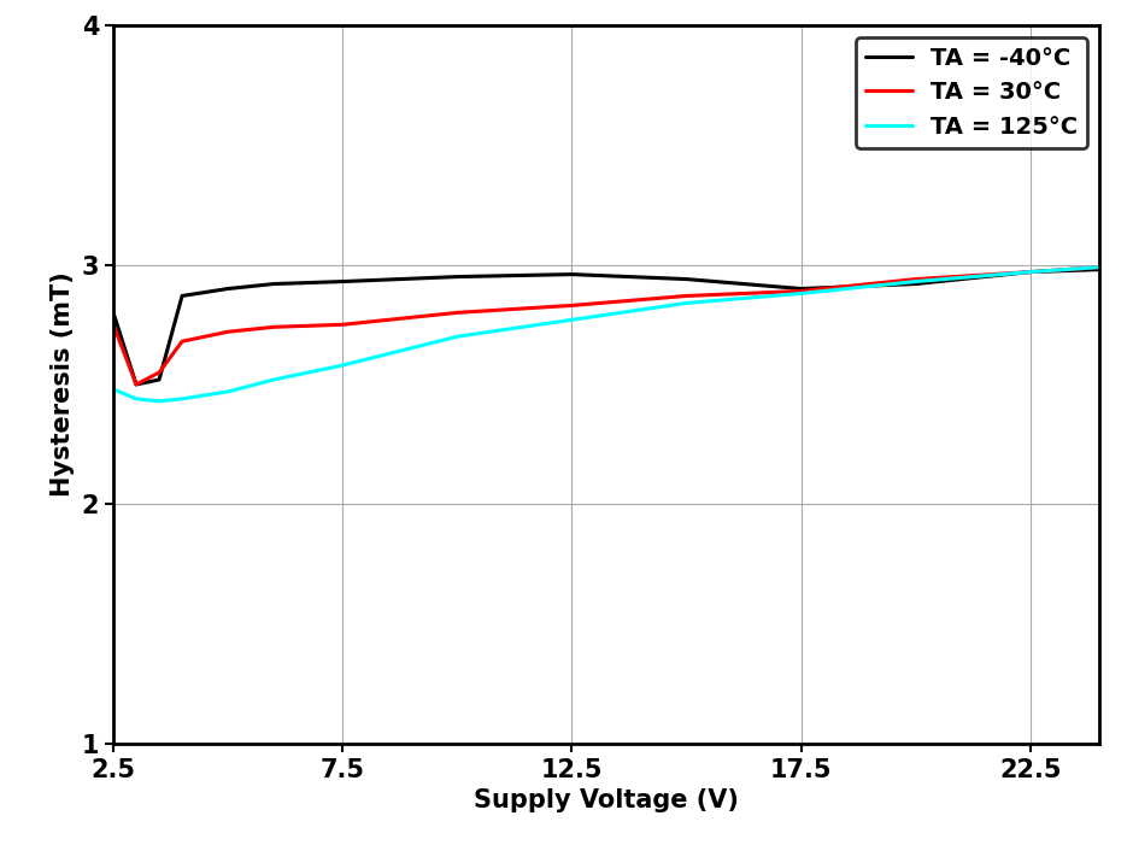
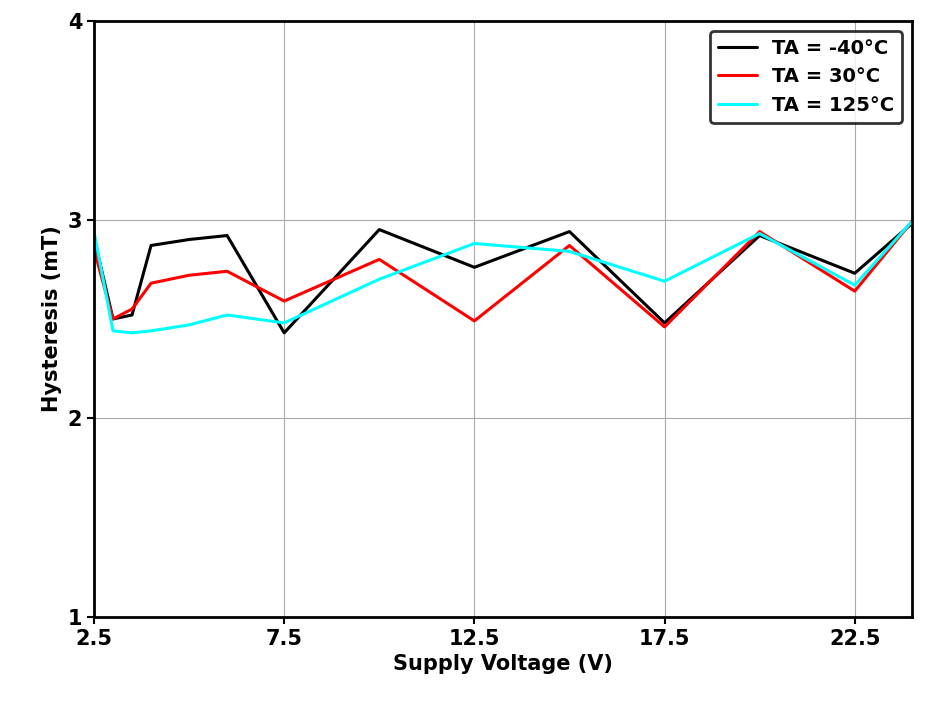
TA = -40°C/2.5: 2.80 -> 2.91
TA = 30°C/2.5: 2.75 -> 2.85
TA = 125°C/2.5: 2.48 -> 2.94
TA = -40°C/7.5: 2.93 -> 2.43
TA = 30°C/7.5: 2.75 -> 2.59
TA = 125°C/7.5: 2.58 -> 2.48
TA = -40°C/12.5: 2.96 -> 2.76
TA = 30°C/12.5: 2.83 -> 2.49
TA = 125°C/12.5: 2.77 -> 2.88
TA = -40°C/17.5: 2.90 -> 2.48
TA = 30°C/17.5: 2.89 -> 2.46
TA = 125°C/17.5: 2.88 -> 2.69
TA = -40°C/22.5: 2.97 -> 2.73
TA = 30°C/22.5: 2.97 -> 2.64
TA = 125°C/22.5: 2.97 -> 2.67
